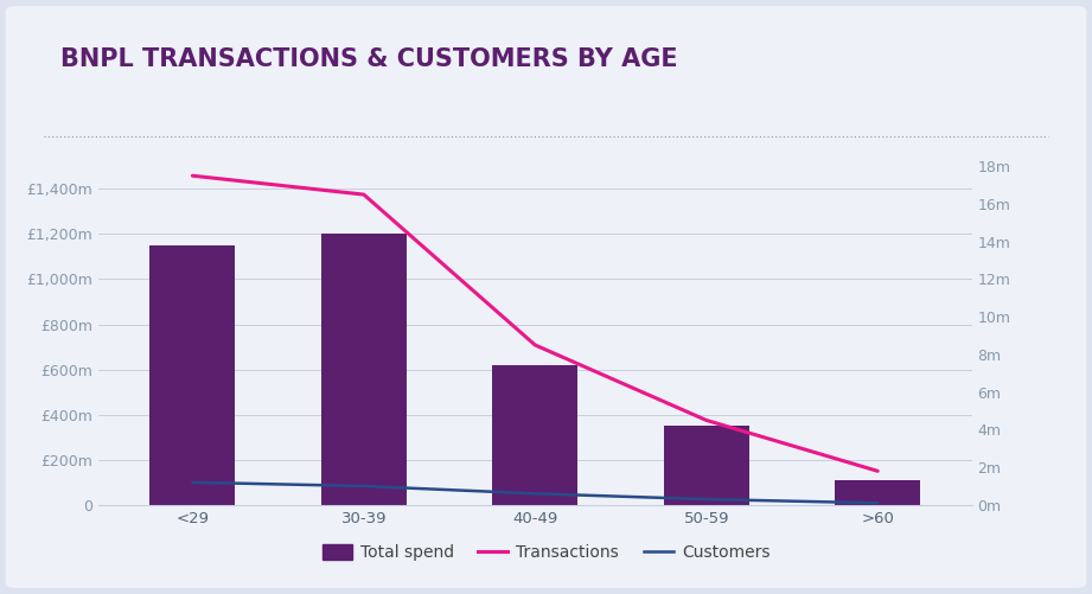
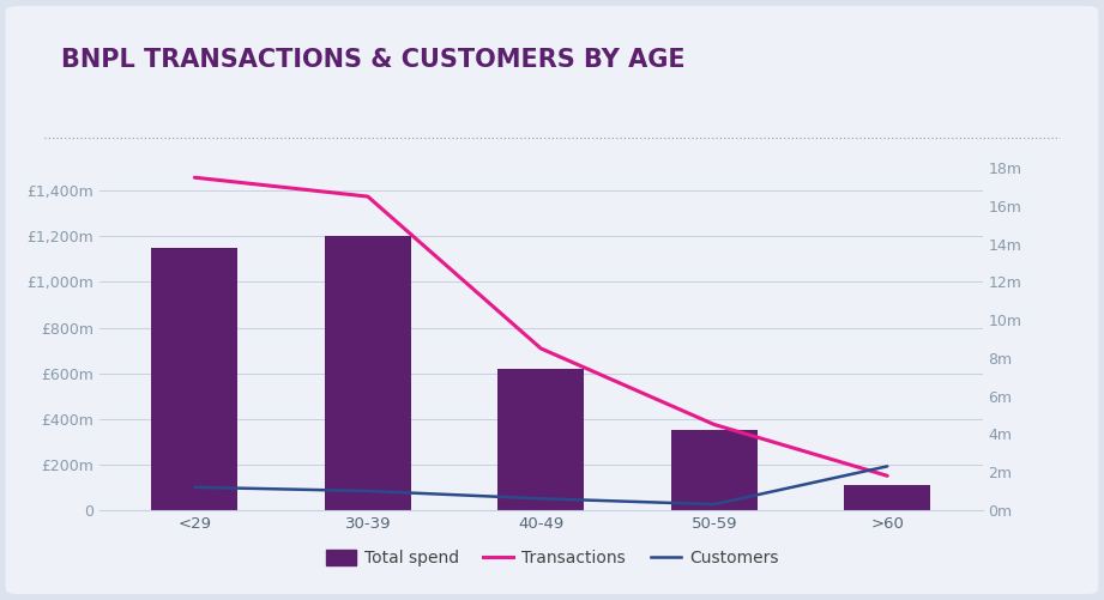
Customers/>60: 0.1m -> 2.3m
